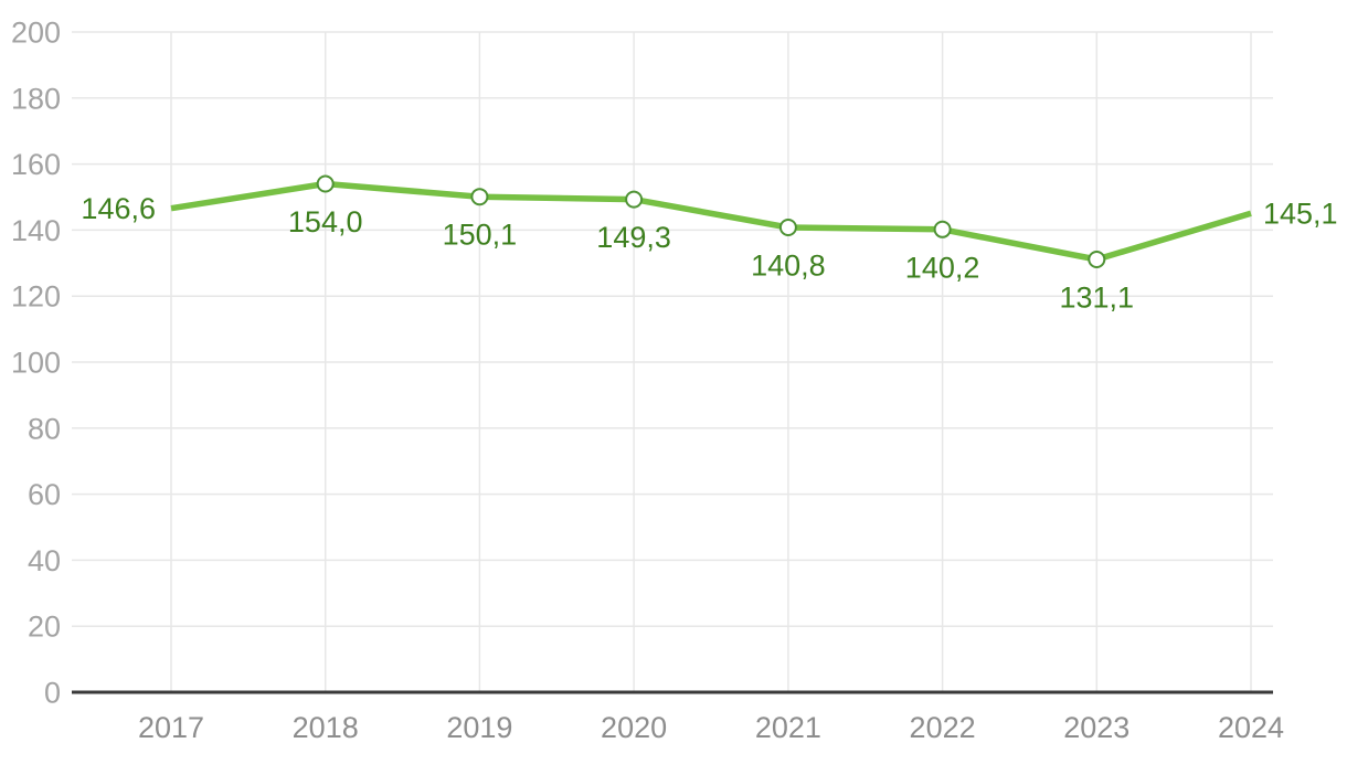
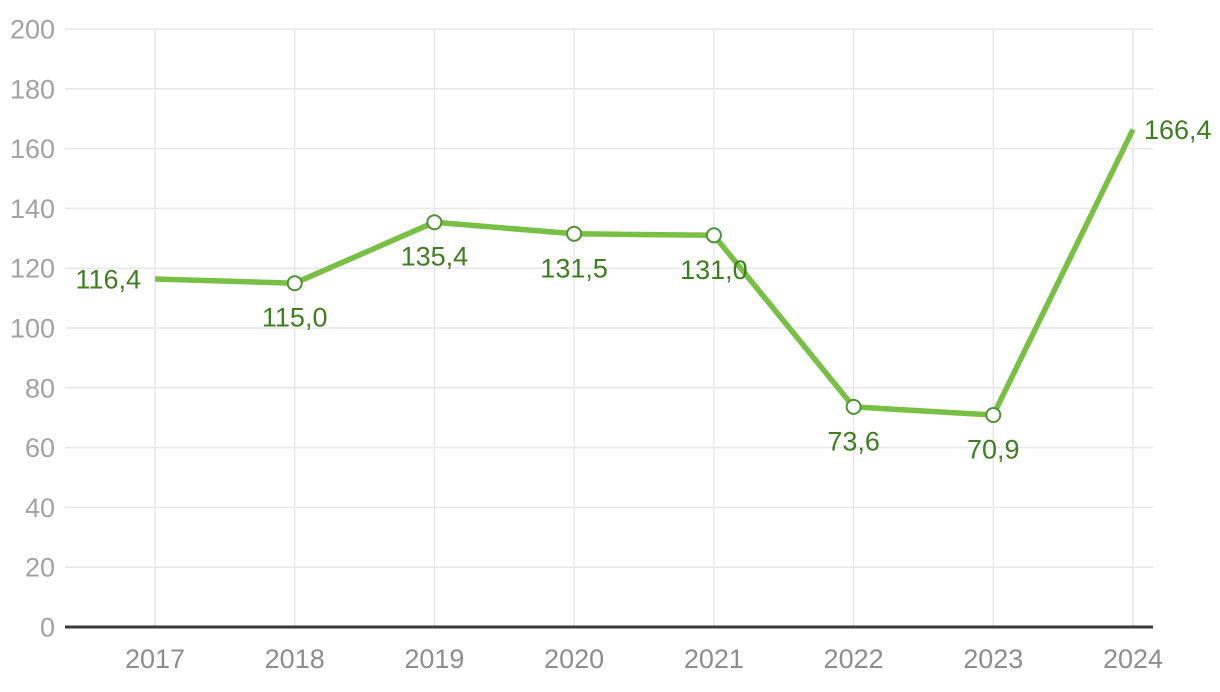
2017: 146,6 -> 116,4
2018: 154,0 -> 115,0
2019: 150,1 -> 135,4
2020: 149,3 -> 131,5
2021: 140,8 -> 131,0
2022: 140,2 -> 73,6
2023: 131,1 -> 70,9
2024: 145,1 -> 166,4
